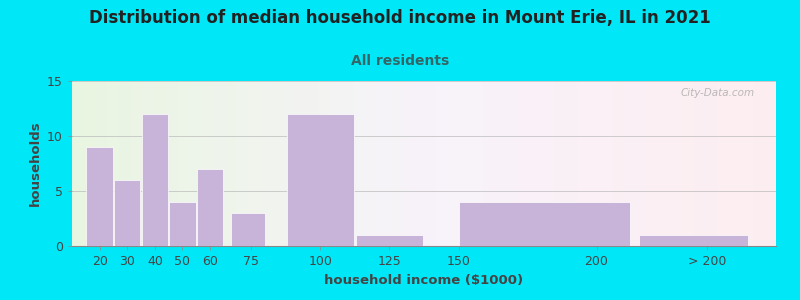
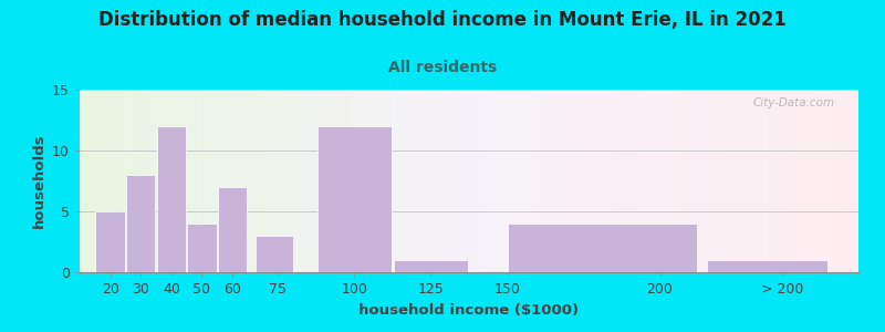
20: 9 -> 5
30: 6 -> 8
